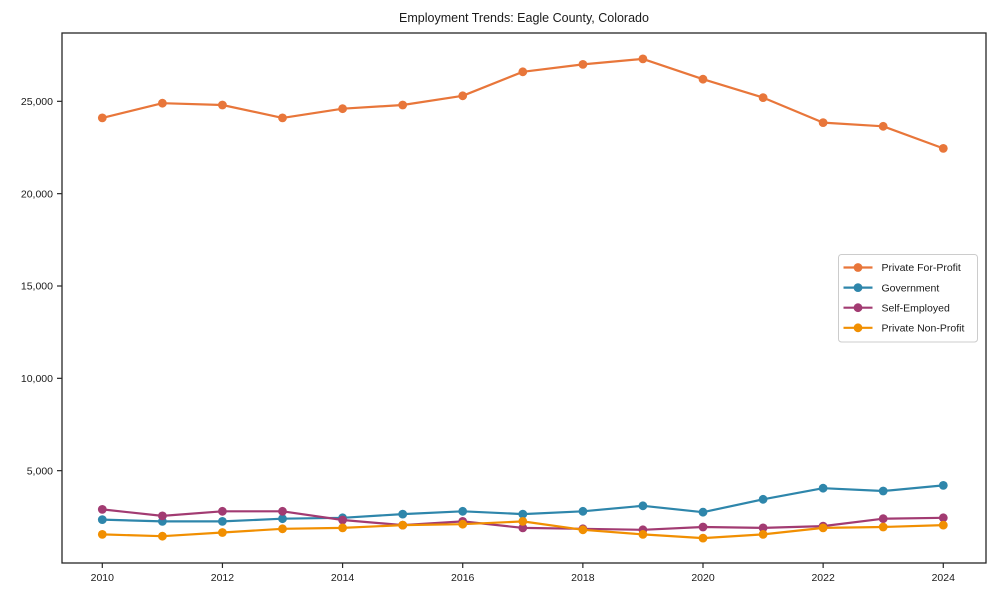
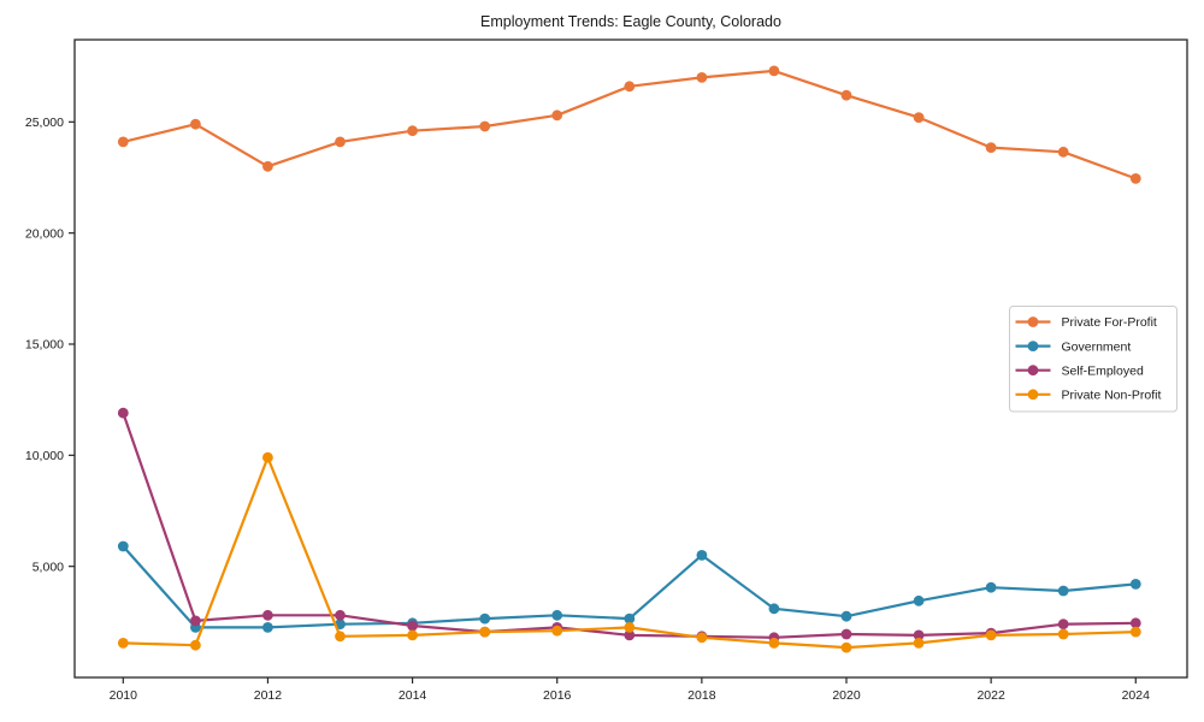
Government/2010: 2400 -> 5900
Self-Employed/2010: 2900 -> 11900
Private For-Profit/2012: 24800 -> 23000
Private Non-Profit/2012: 1600 -> 9900
Government/2018: 2800 -> 5500
